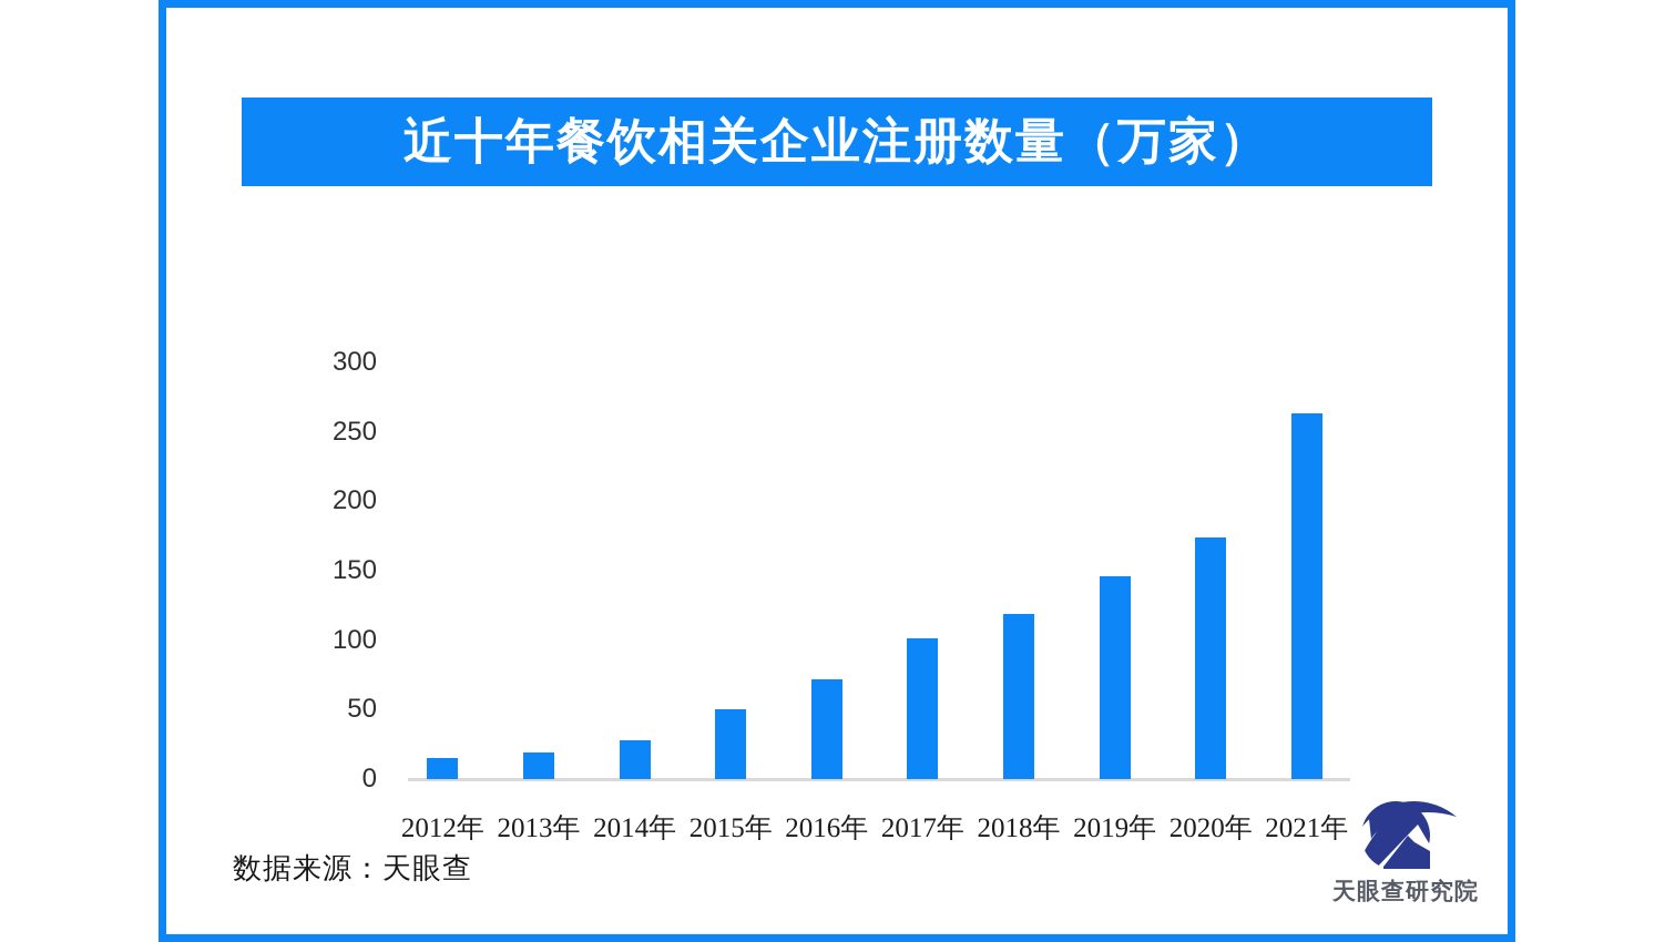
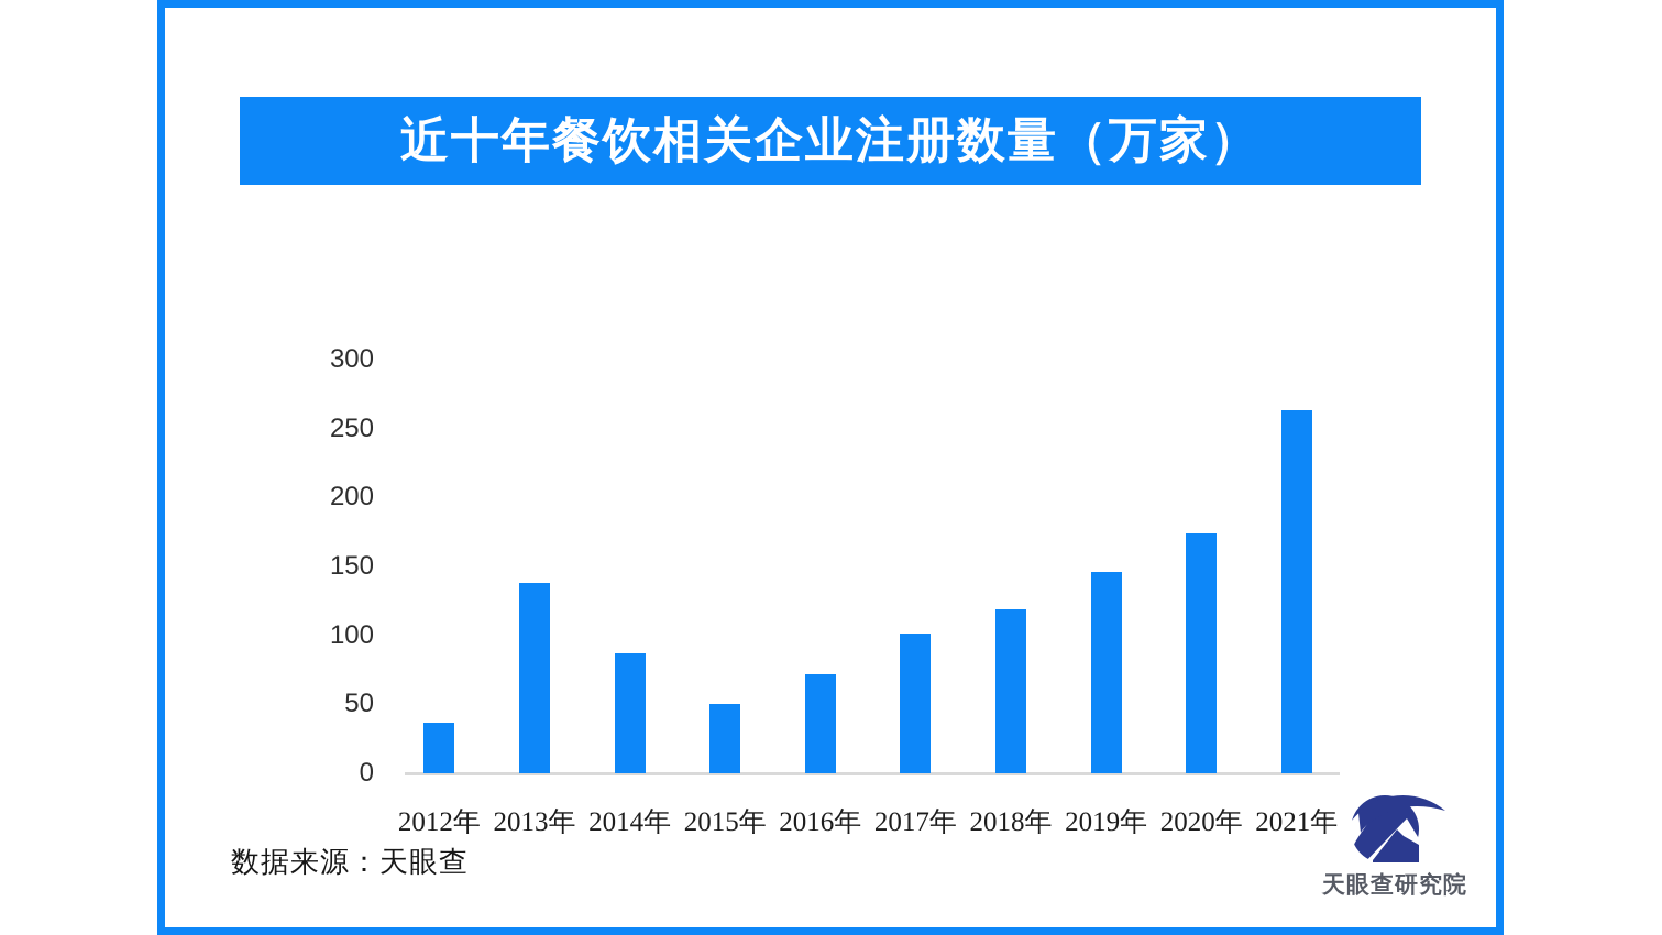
2012年: 15 -> 37
2013年: 19 -> 138
2014年: 28 -> 87
